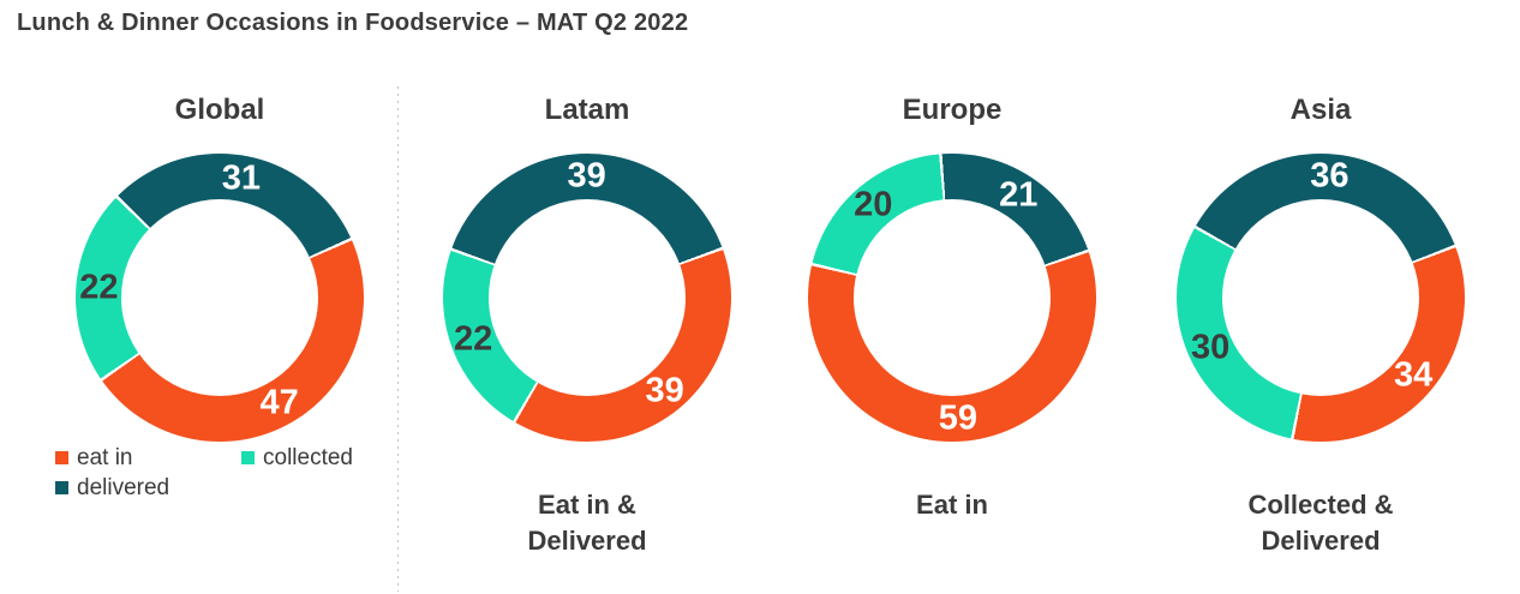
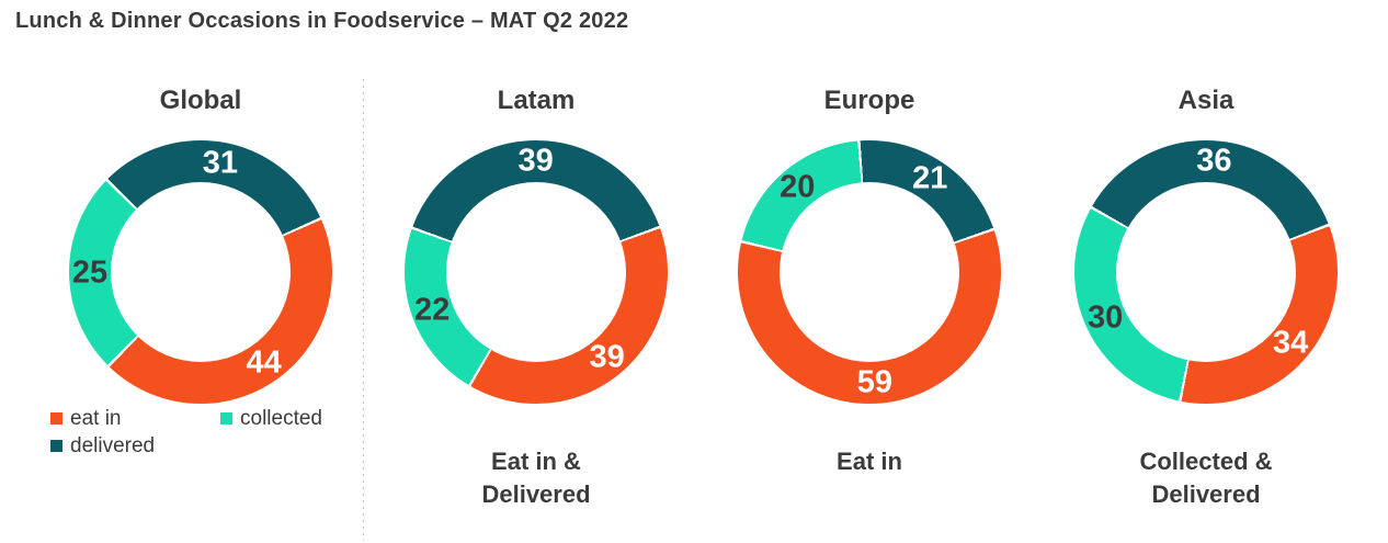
Global/eat in: 47 -> 44
Global/collected: 22 -> 25
